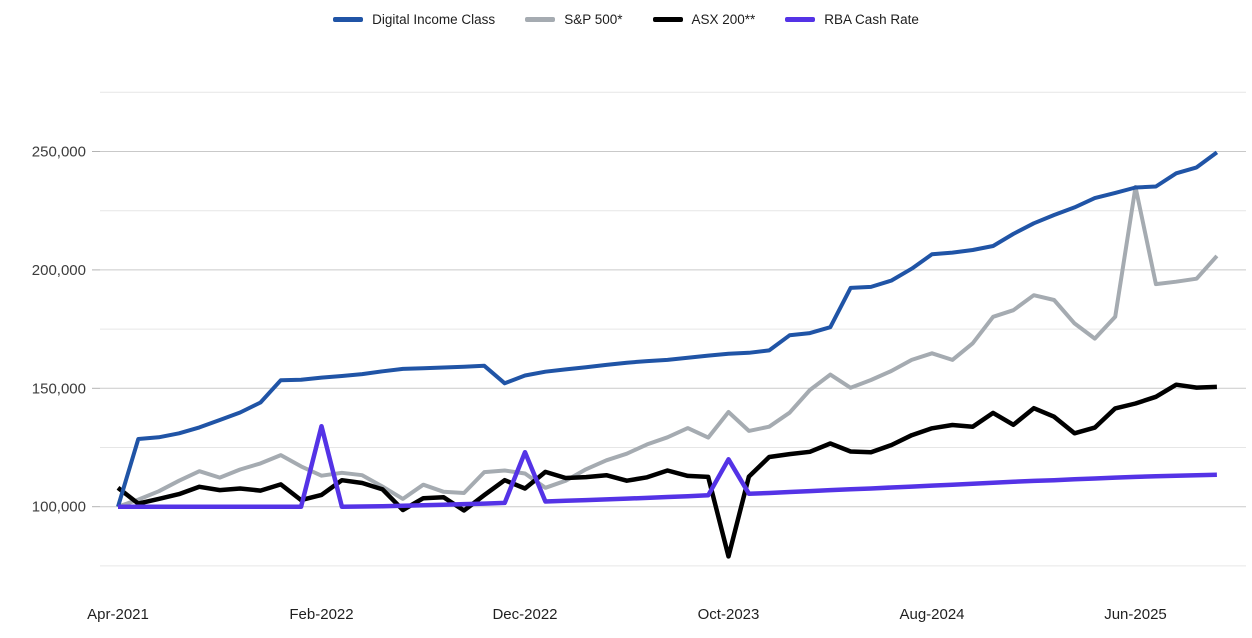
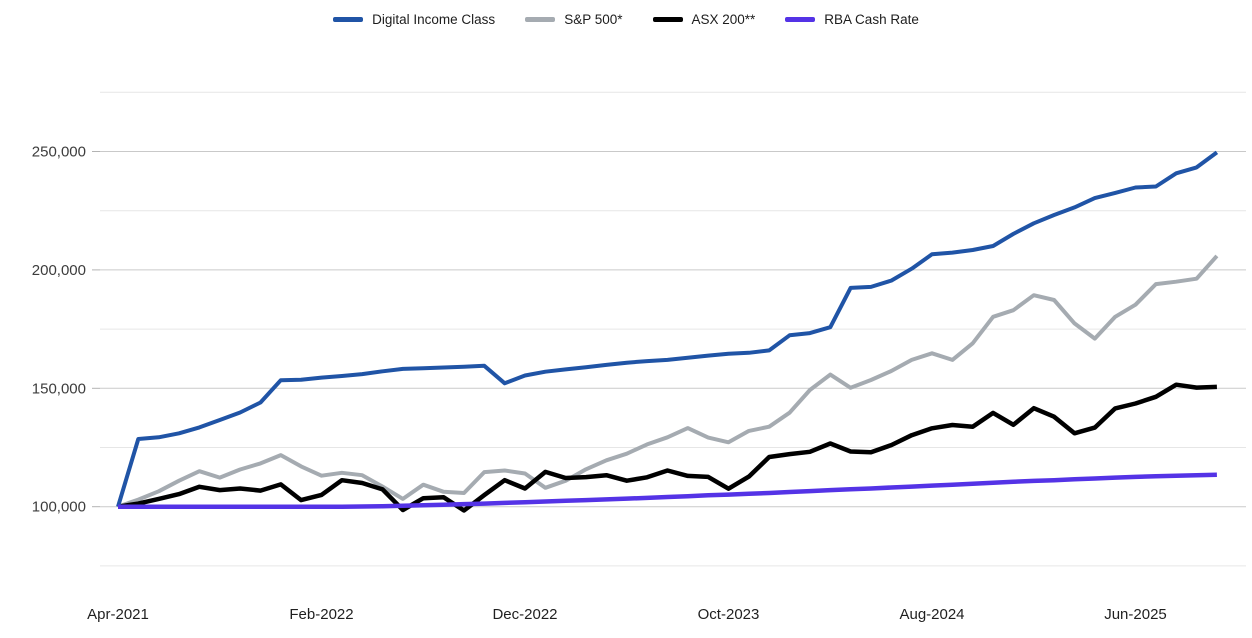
ASX 200**/Apr-2021: 108000 -> 100000
RBA Cash Rate/Feb-2022: 134000 -> 100000
RBA Cash Rate/Dec-2022: 123000 -> 102000
S&P 500*/Oct-2023: 140000 -> 127000
ASX 200**/Oct-2023: 79000 -> 108000
RBA Cash Rate/Oct-2023: 120000 -> 105000
S&P 500*/Jun-2025: 235000 -> 185000
